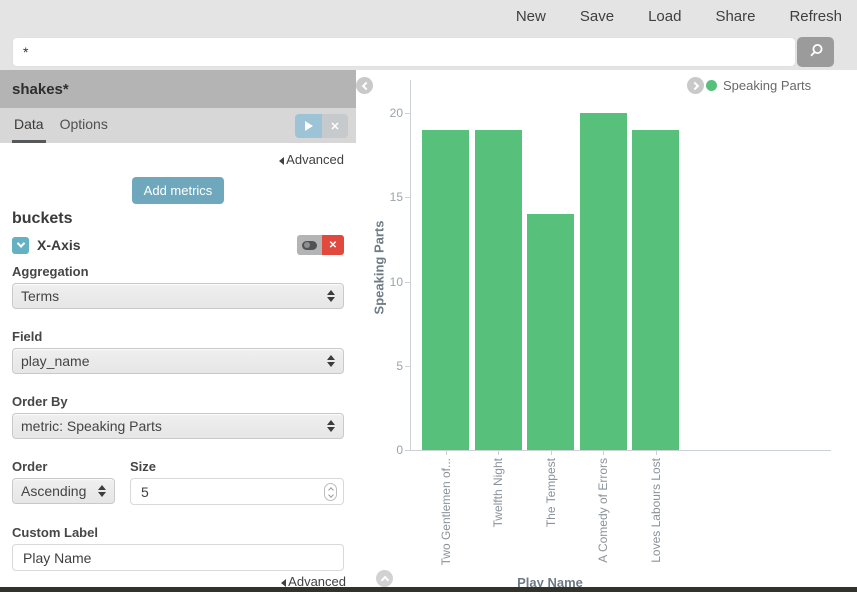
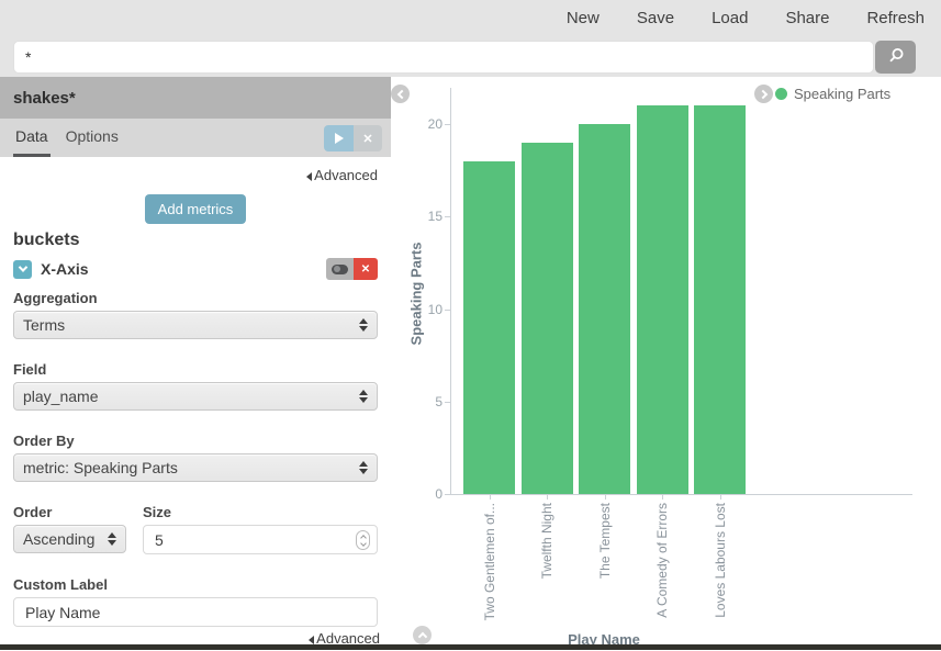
Two Gentlemen of...: 19 -> 18
The Tempest: 14 -> 20
A Comedy of Errors: 20 -> 21
Loves Labours Lost: 19 -> 21
